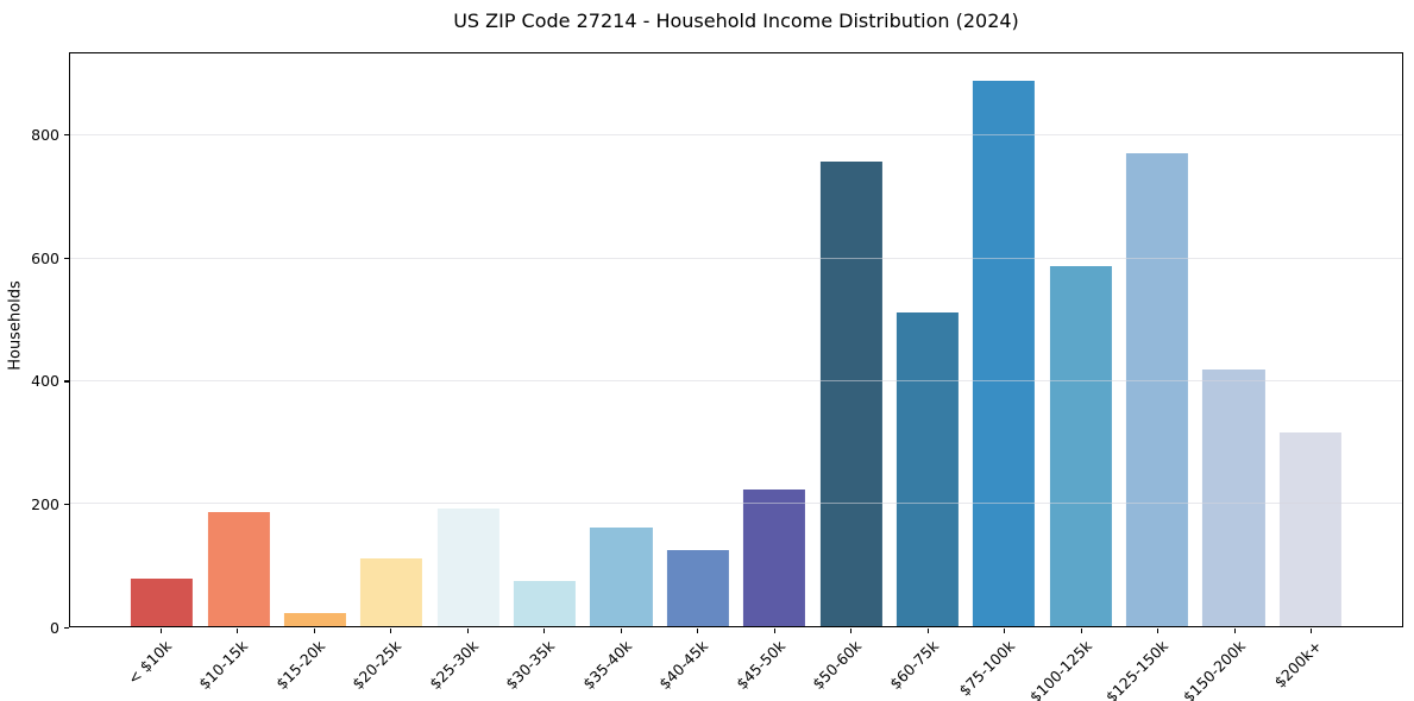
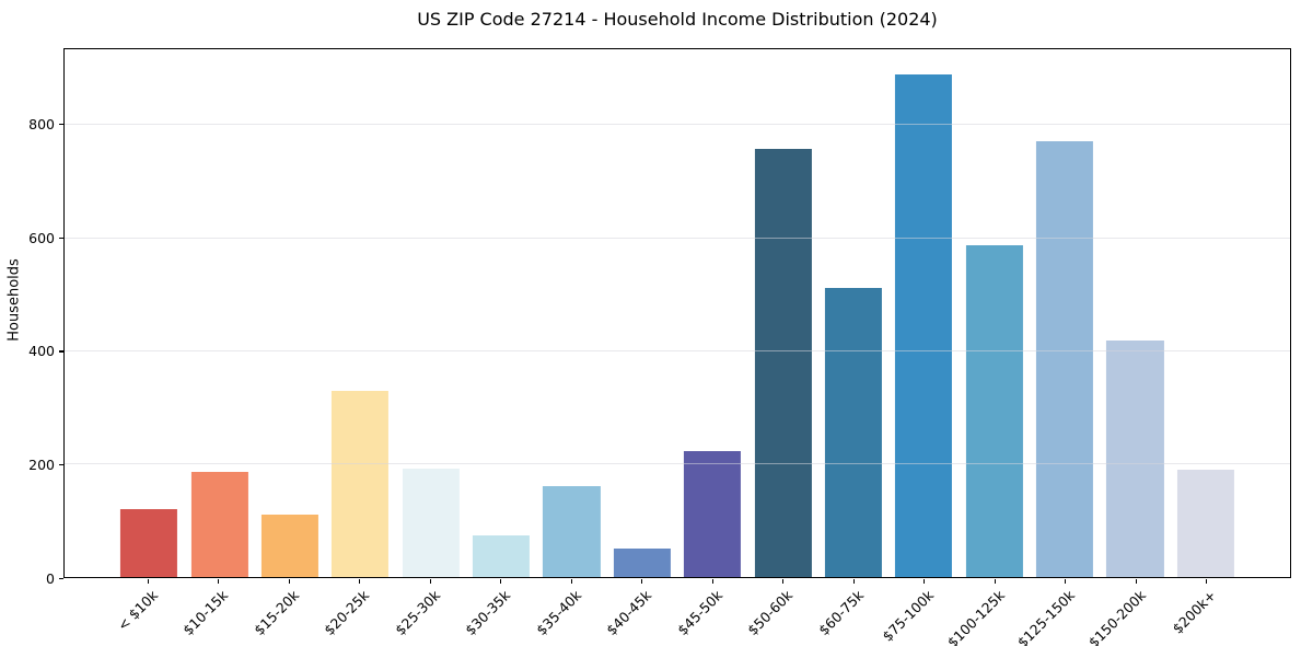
< $10k: 80 -> 120
$15-20k: 20 -> 110
$20-25k: 110 -> 330
$40-45k: 120 -> 50
$200k+: 320 -> 190
